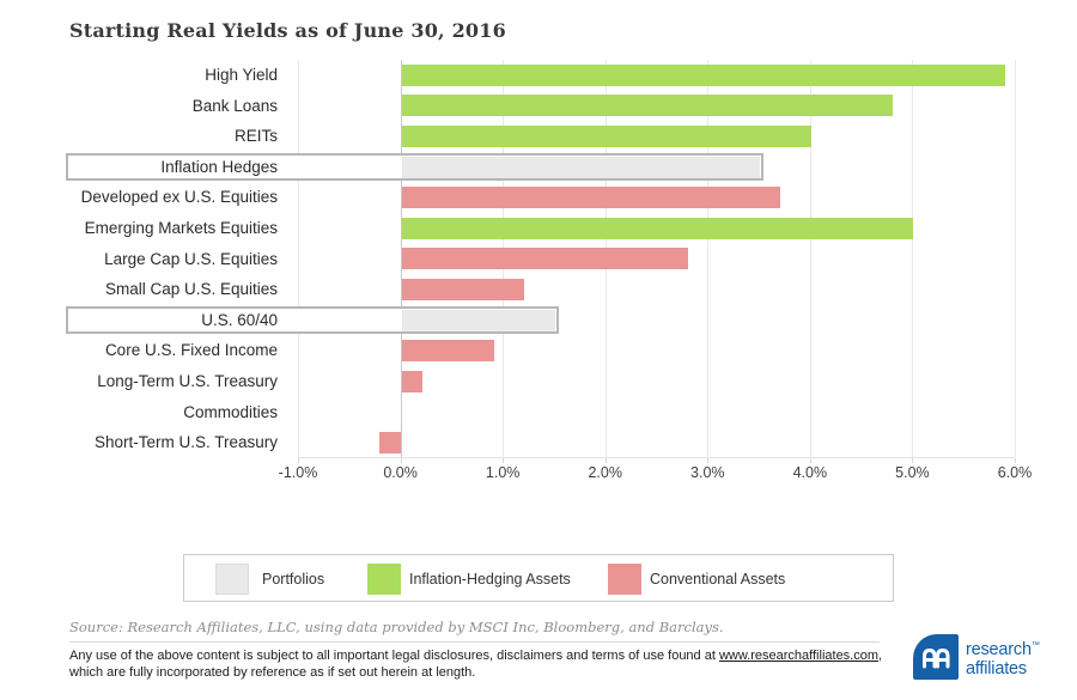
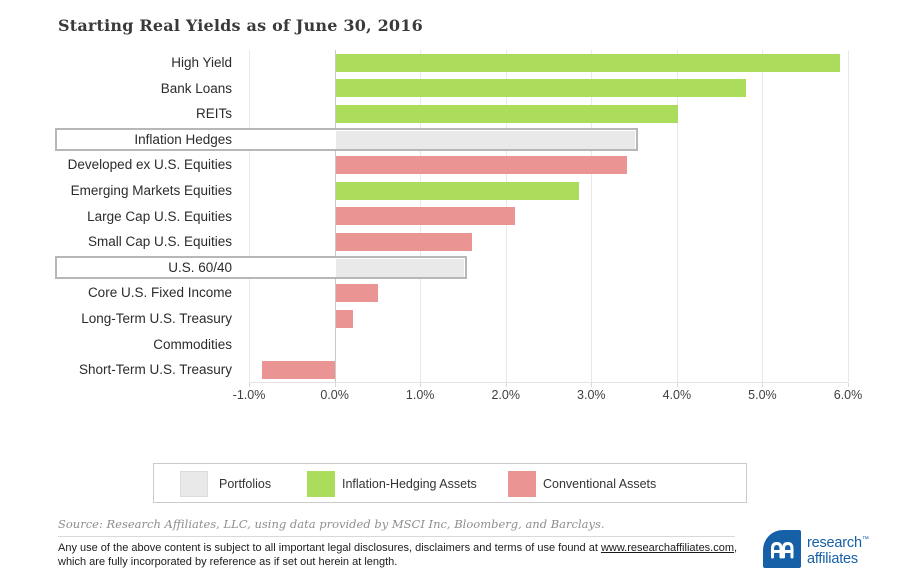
Developed ex U.S. Equities: 3.7% -> 3.4%
Emerging Markets Equities: 5.0% -> 2.9%
Large Cap U.S. Equities: 2.8% -> 2.1%
Small Cap U.S. Equities: 1.2% -> 1.6%
Core U.S. Fixed Income: 0.9% -> 0.5%
Short-Term U.S. Treasury: -0.2% -> -0.8%
